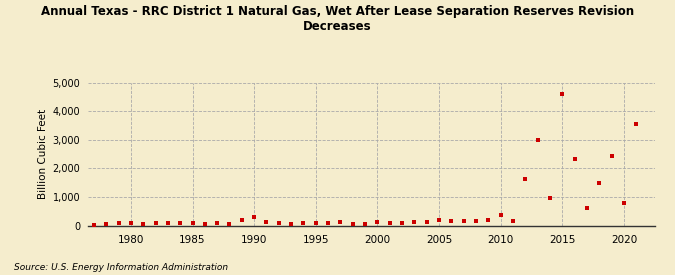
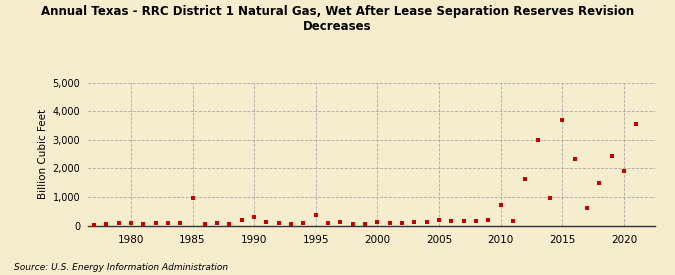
1985: 80 -> 950
1995: 100 -> 350
2010: 380 -> 700
2015: 4,600 -> 3,700
2020: 780 -> 1,900
